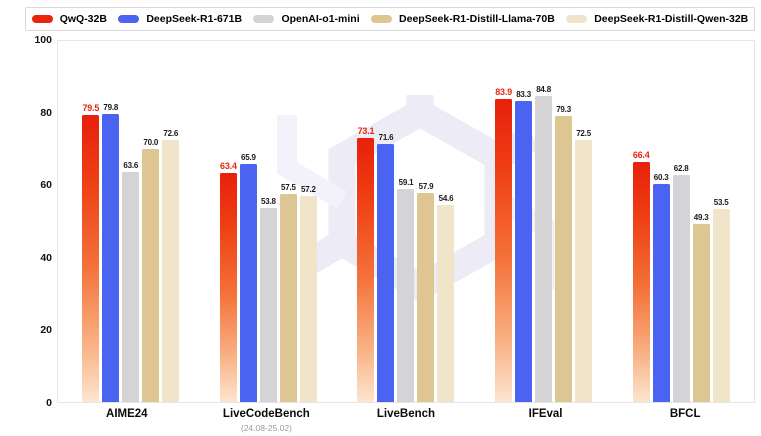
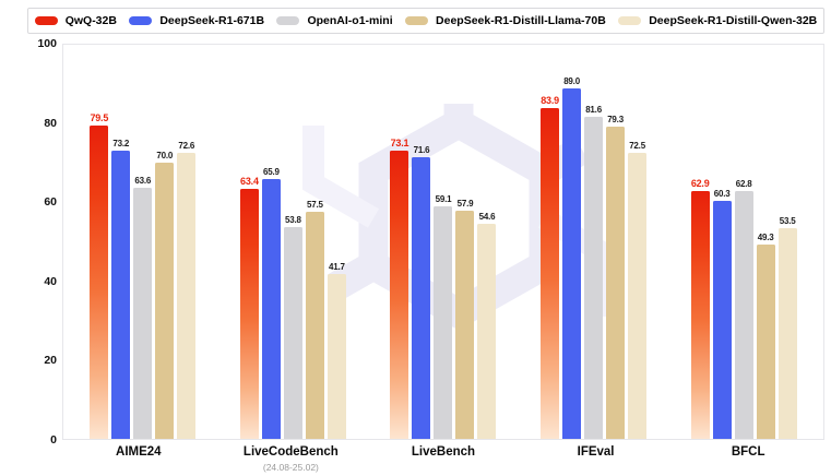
DeepSeek-R1-671B/AIME24: 79.8 -> 73.2
DeepSeek-R1-Distill-Qwen-32B/LiveCodeBench: 57.2 -> 41.7
DeepSeek-R1-671B/IFEval: 83.3 -> 89.0
OpenAI-o1-mini/IFEval: 84.8 -> 81.6
QwQ-32B/BFCL: 66.4 -> 62.9
